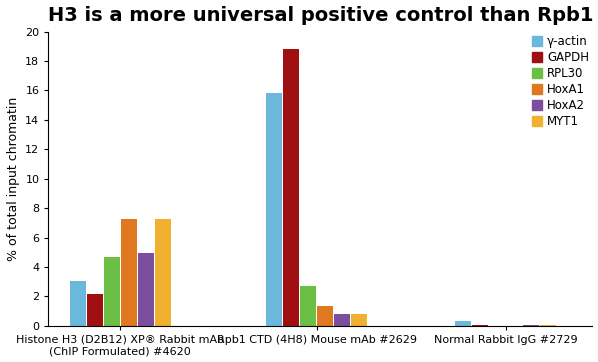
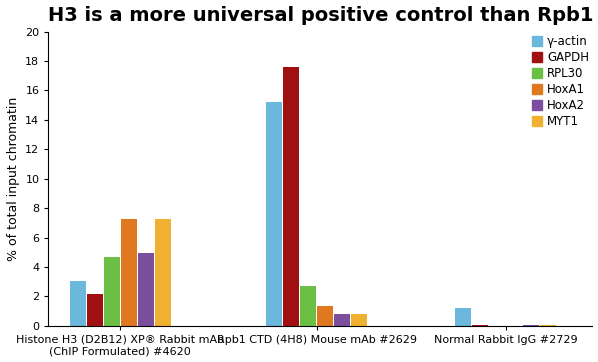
γ-actin/Rpb1 CTD (4H8) Mouse mAb #2629: 15.8 -> 15.2
GAPDH/Rpb1 CTD (4H8) Mouse mAb #2629: 18.8 -> 17.6
γ-actin/Normal Rabbit IgG #2729: 0.3 -> 1.2
